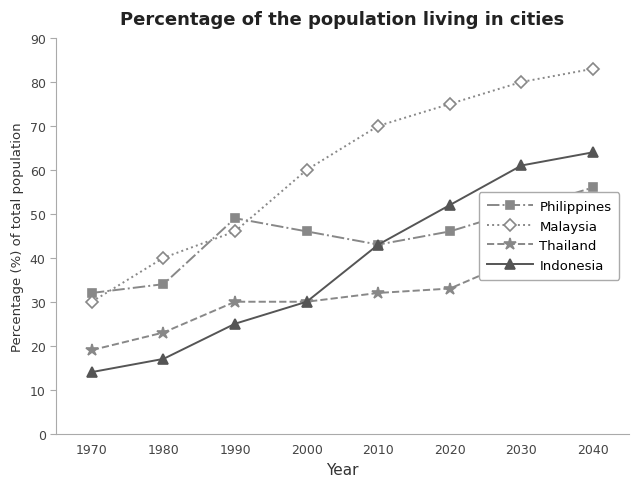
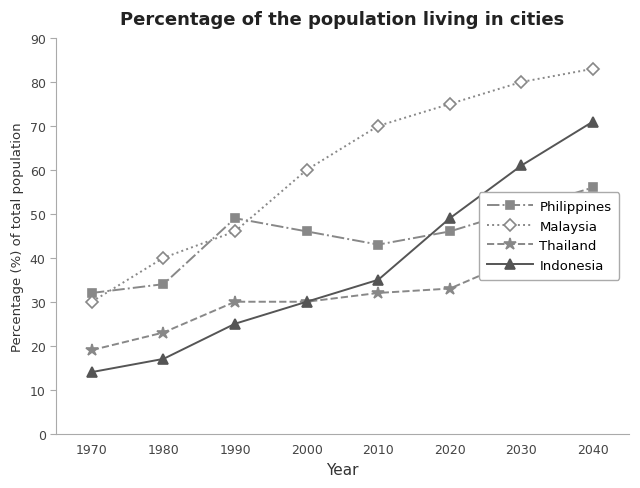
Indonesia/2010: 43 -> 35
Indonesia/2020: 52 -> 49
Indonesia/2040: 64 -> 71
